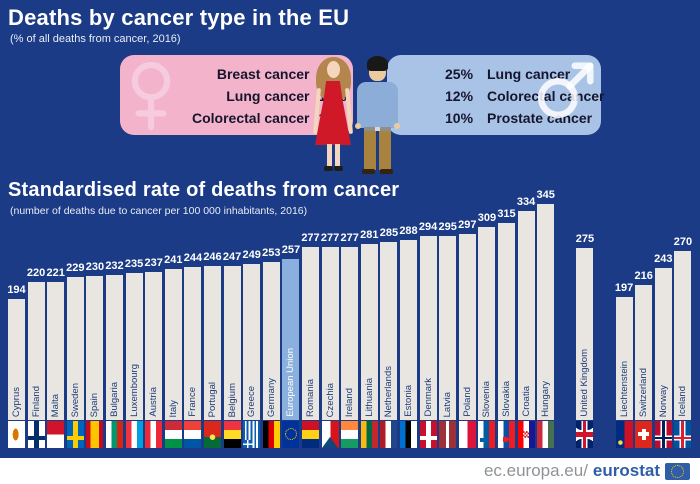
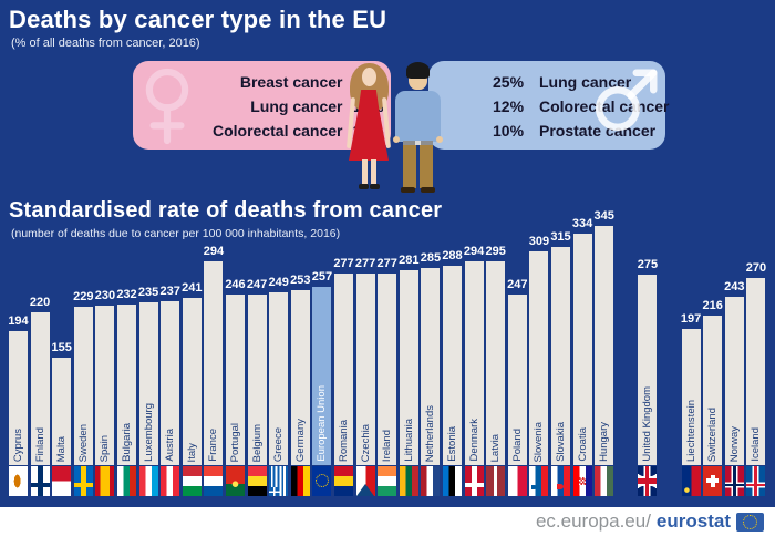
Malta: 221 -> 155
France: 244 -> 294
Poland: 297 -> 247
